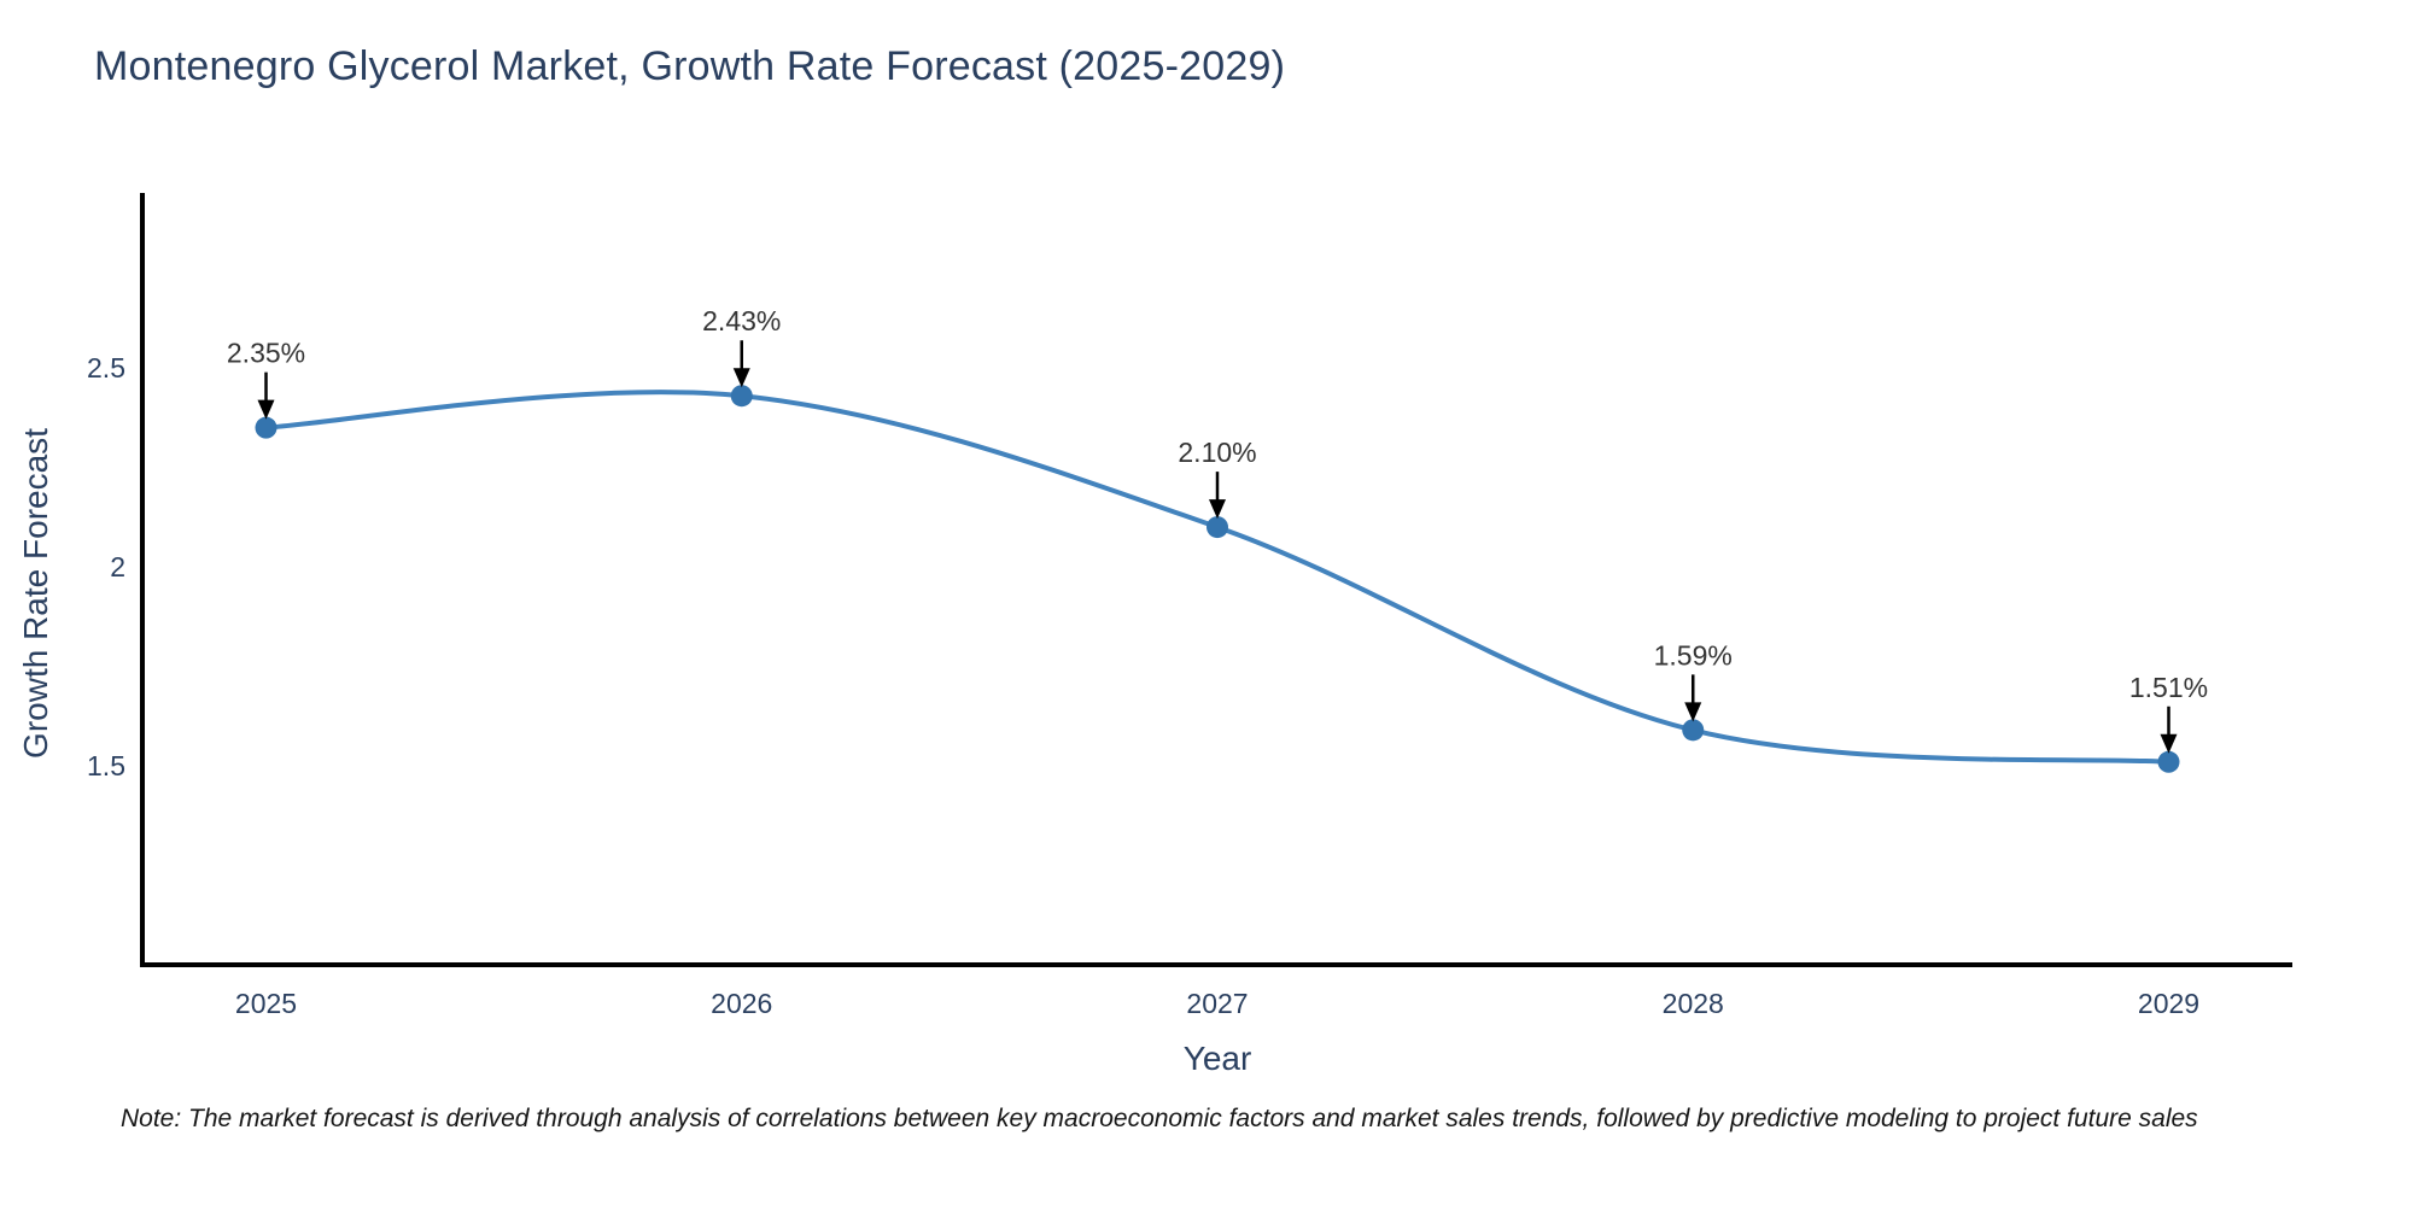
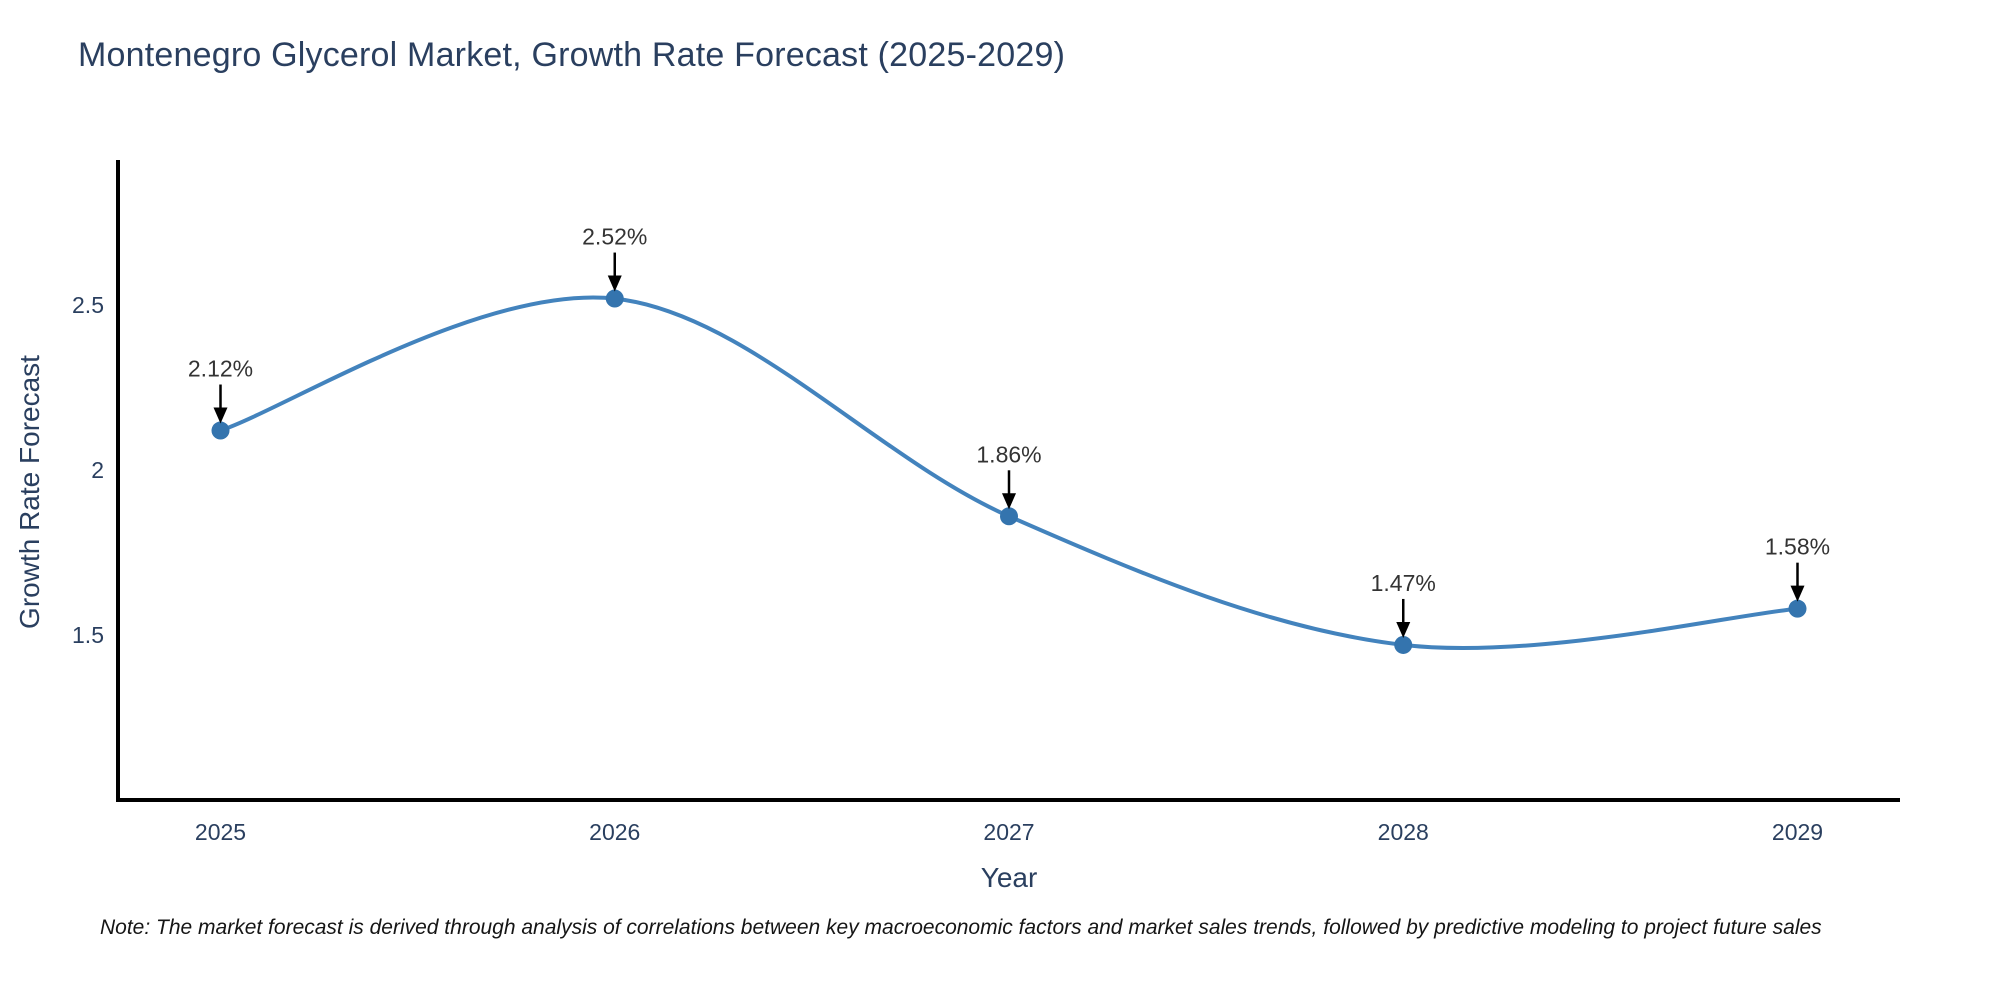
2025: 2.35% -> 2.12%
2026: 2.43% -> 2.52%
2027: 2.10% -> 1.86%
2028: 1.59% -> 1.47%
2029: 1.51% -> 1.58%
